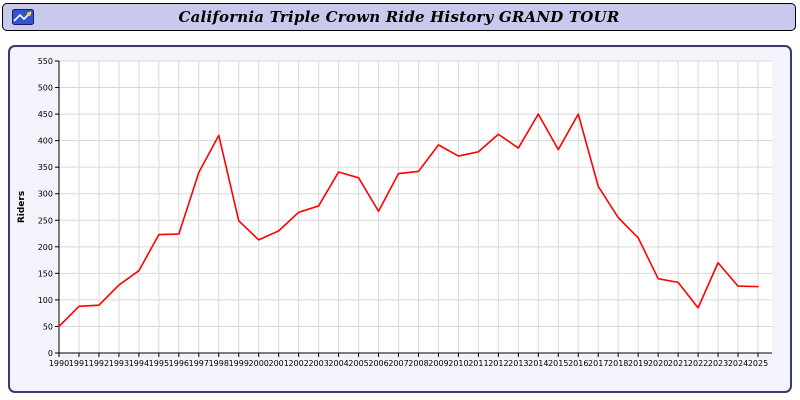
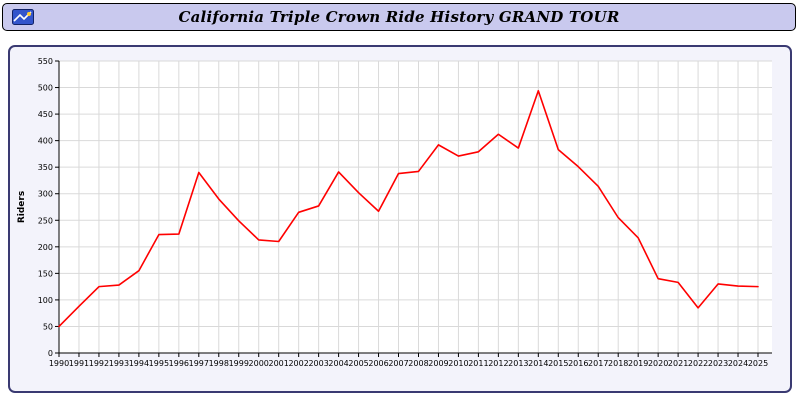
1992: 90 -> 120
1998: 410 -> 290
2001: 230 -> 210
2005: 330 -> 300
2014: 450 -> 490
2016: 450 -> 350
2023: 170 -> 130
